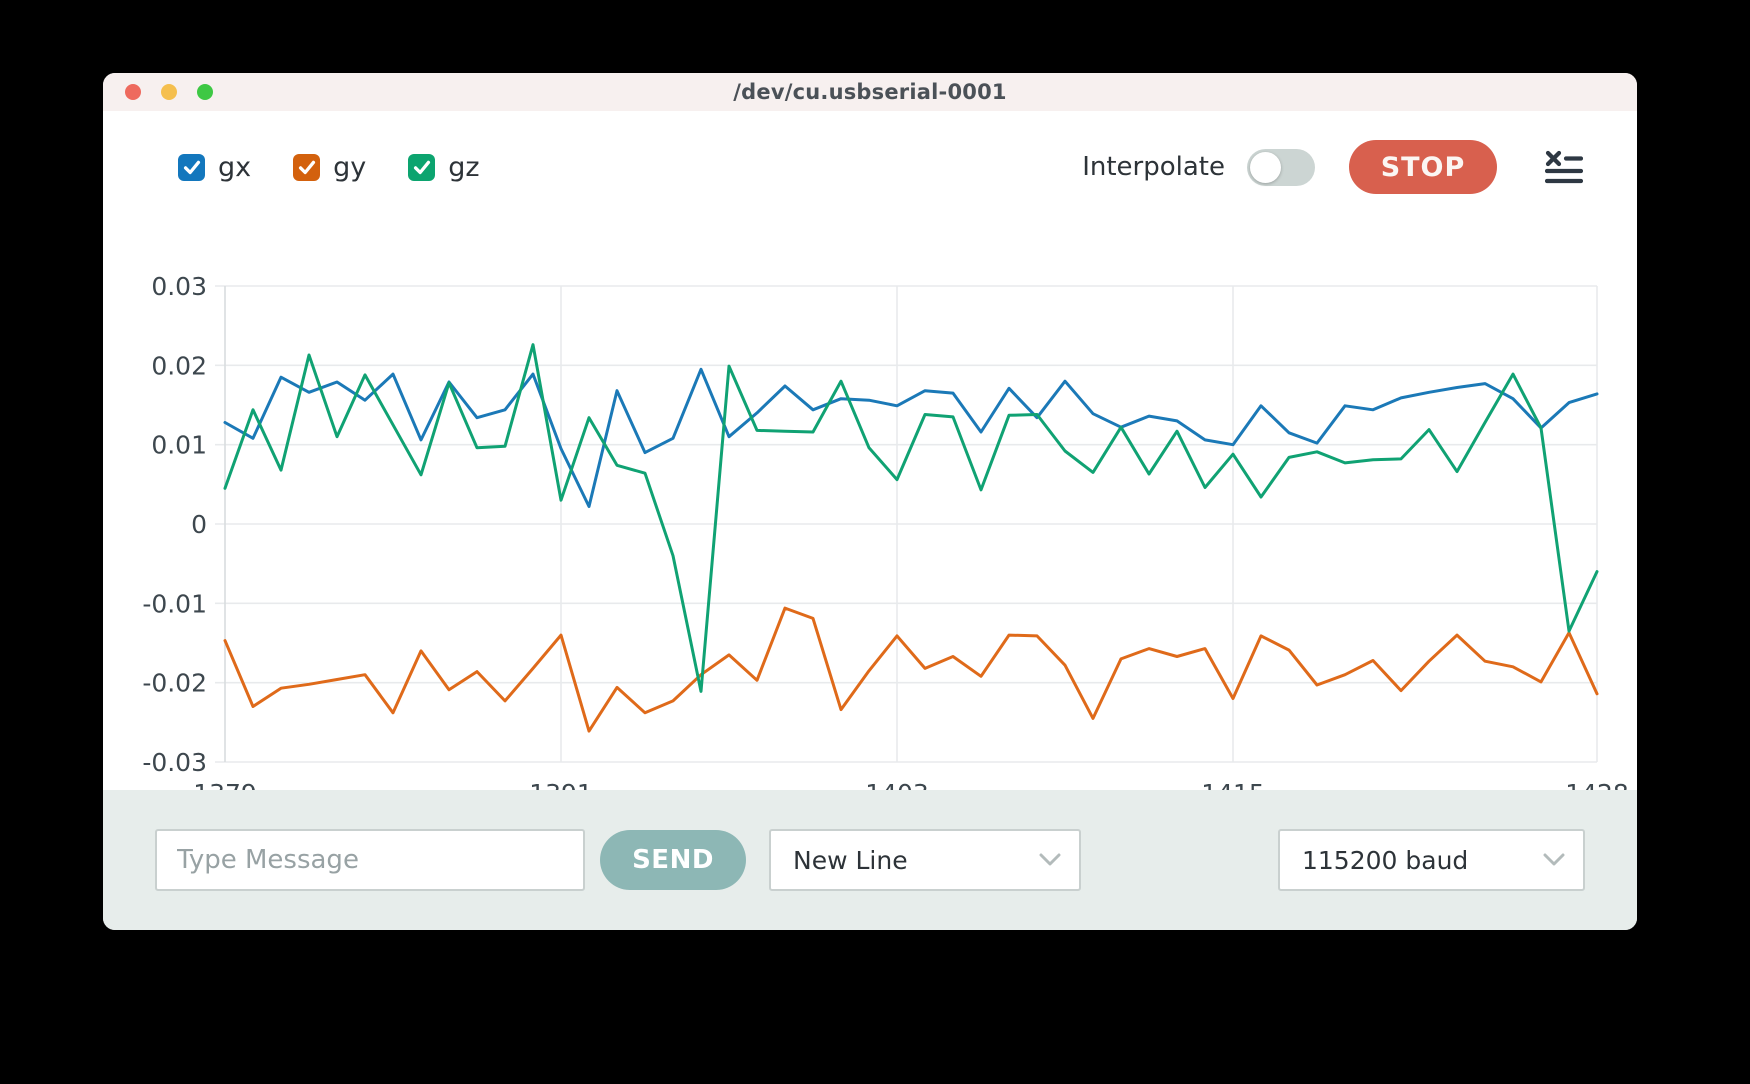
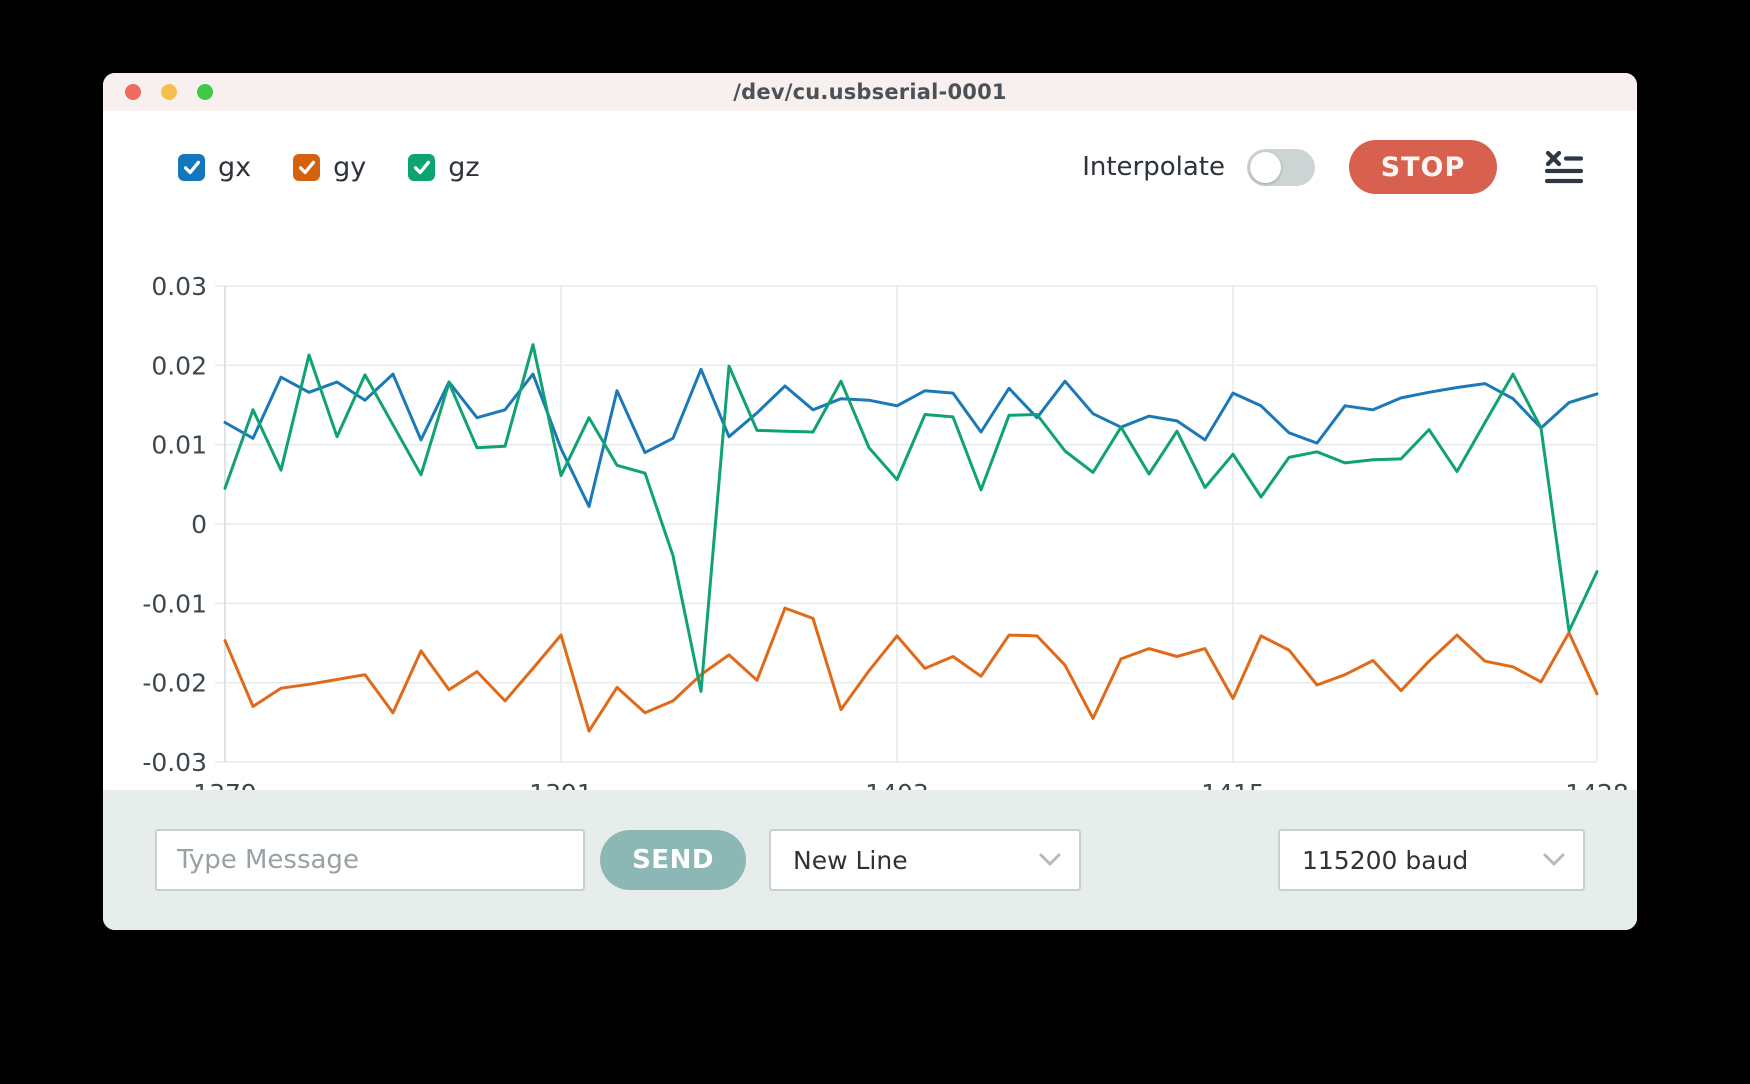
gz/1391: 0.003 -> 0.006
gx/1415: 0.010 -> 0.017
